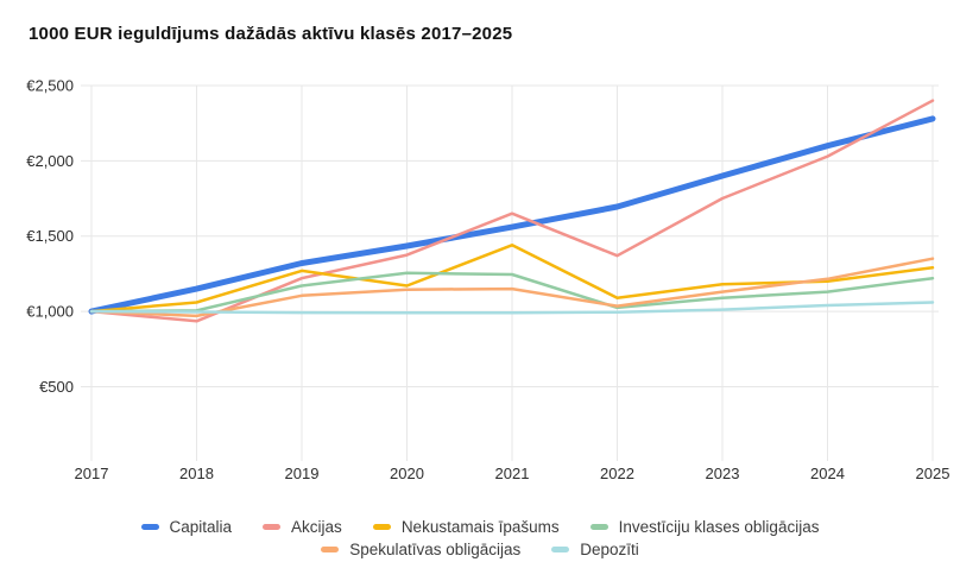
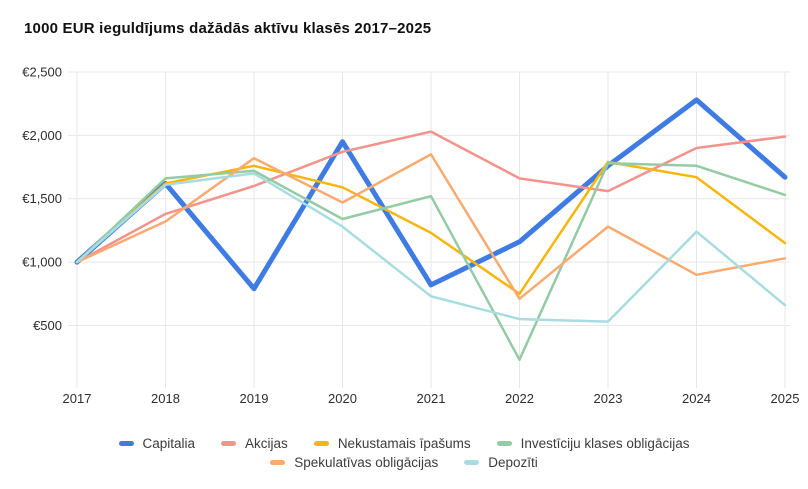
Capitalia/2018: €1150 -> €1620
Akcijas/2018: €940 -> €1380
Nekustamais īpašums/2018: €1060 -> €1620
Investīciju klases obligācijas/2018: €1000 -> €1660
Spekulatīvas obligācijas/2018: €970 -> €1320
Depozīti/2018: €1000 -> €1610
Capitalia/2019: €1320 -> €790
Akcijas/2019: €1220 -> €1600
Nekustamais īpašums/2019: €1270 -> €1760
Investīciju klases obligācijas/2019: €1170 -> €1720
Spekulatīvas obligācijas/2019: €1100 -> €1820
Depozīti/2019: €990 -> €1700
Capitalia/2020: €1440 -> €1950
Akcijas/2020: €1380 -> €1870
Nekustamais īpašums/2020: €1170 -> €1590
Investīciju klases obligācijas/2020: €1260 -> €1340
Spekulatīvas obligācijas/2020: €1140 -> €1470
Depozīti/2020: €990 -> €1280
Capitalia/2021: €1560 -> €820
Akcijas/2021: €1650 -> €2030
Nekustamais īpašums/2021: €1440 -> €1230
Investīciju klases obligācijas/2021: €1240 -> €1520
Spekulatīvas obligācijas/2021: €1150 -> €1850
Depozīti/2021: €990 -> €730
Capitalia/2022: €1700 -> €1160
Akcijas/2022: €1370 -> €1660
Nekustamais īpašums/2022: €1090 -> €750
Investīciju klases obligācijas/2022: €1020 -> €230
Spekulatīvas obligācijas/2022: €1040 -> €710
Depozīti/2022: €1000 -> €550
Capitalia/2023: €1900 -> €1760
Akcijas/2023: €1750 -> €1560
Nekustamais īpašums/2023: €1180 -> €1790
Investīciju klases obligācijas/2023: €1090 -> €1780
Spekulatīvas obligācijas/2023: €1130 -> €1280
Depozīti/2023: €1010 -> €530
Capitalia/2024: €2100 -> €2280
Akcijas/2024: €2030 -> €1900
Nekustamais īpašums/2024: €1200 -> €1670
Investīciju klases obligācijas/2024: €1130 -> €1760
Spekulatīvas obligācijas/2024: €1220 -> €900
Depozīti/2024: €1040 -> €1240
Capitalia/2025: €2280 -> €1670
Akcijas/2025: €2400 -> €1990
Nekustamais īpašums/2025: €1290 -> €1150
Investīciju klases obligācijas/2025: €1220 -> €1530
Spekulatīvas obligācijas/2025: €1350 -> €1030
Depozīti/2025: €1060 -> €660
